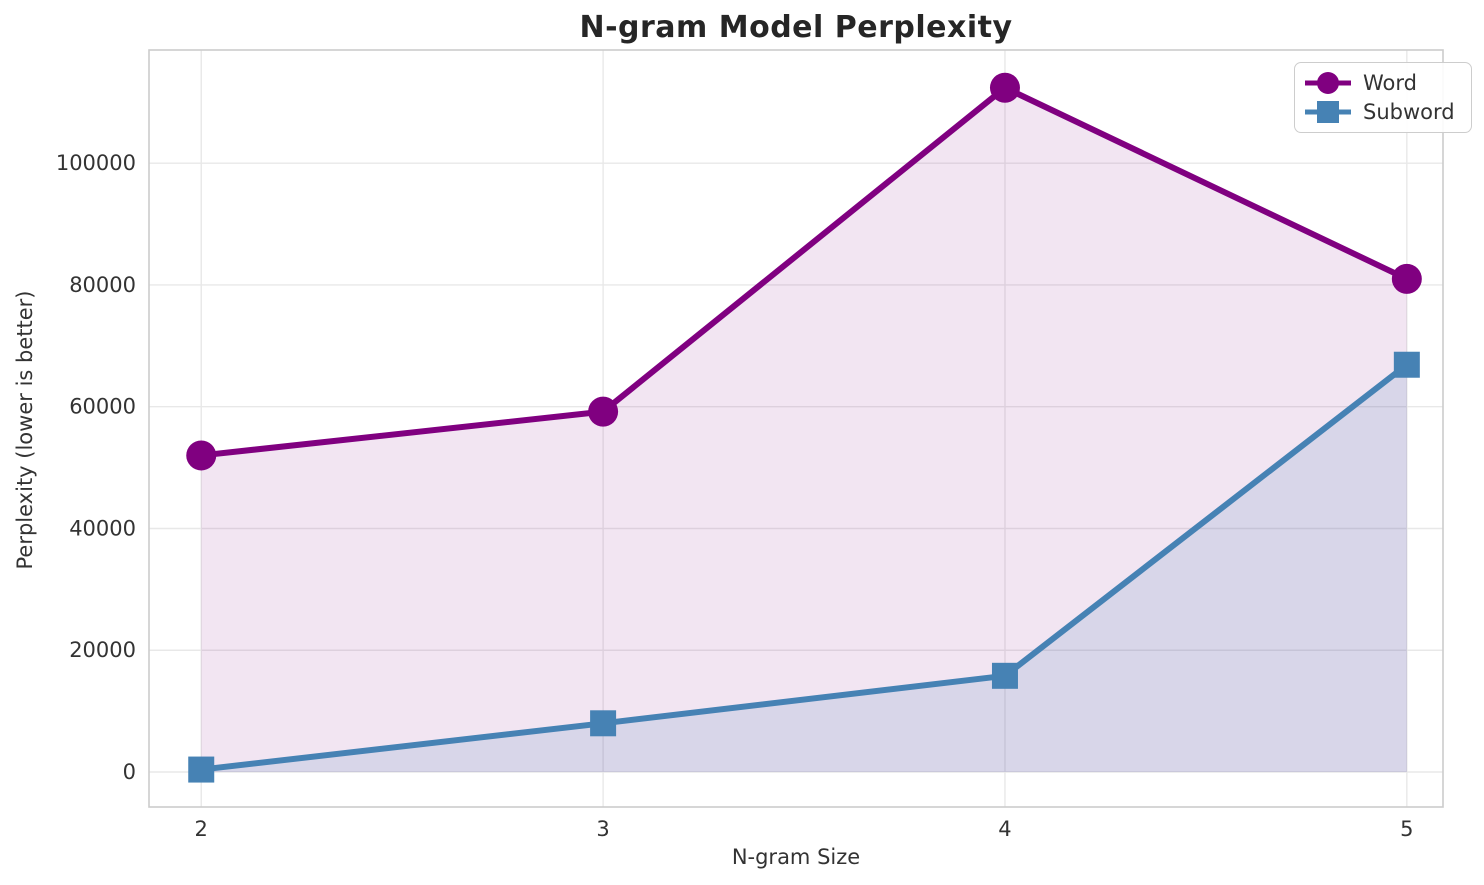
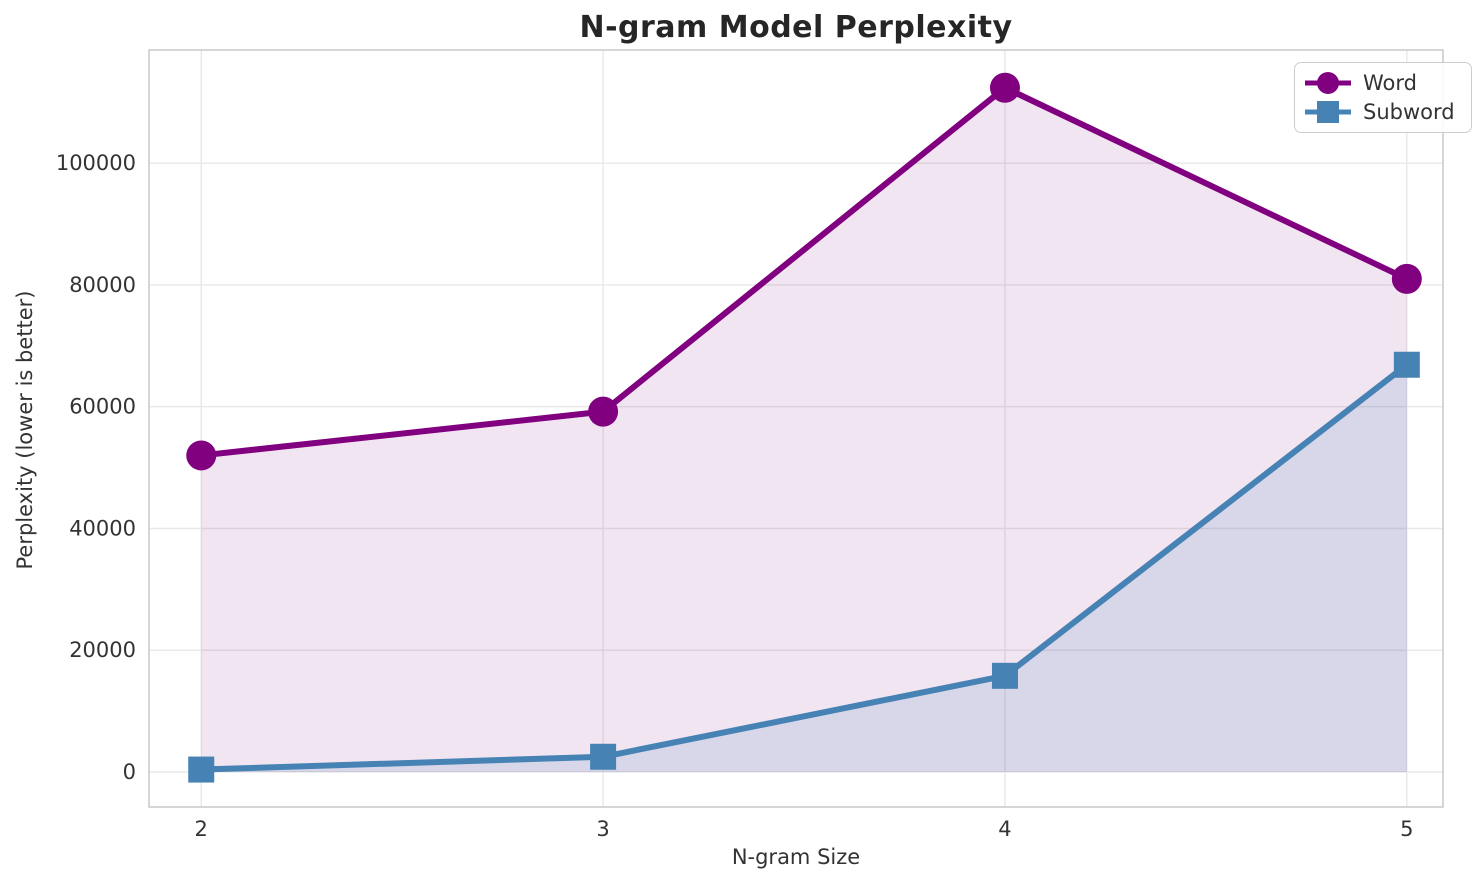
Subword/3: 8000 -> 2000
